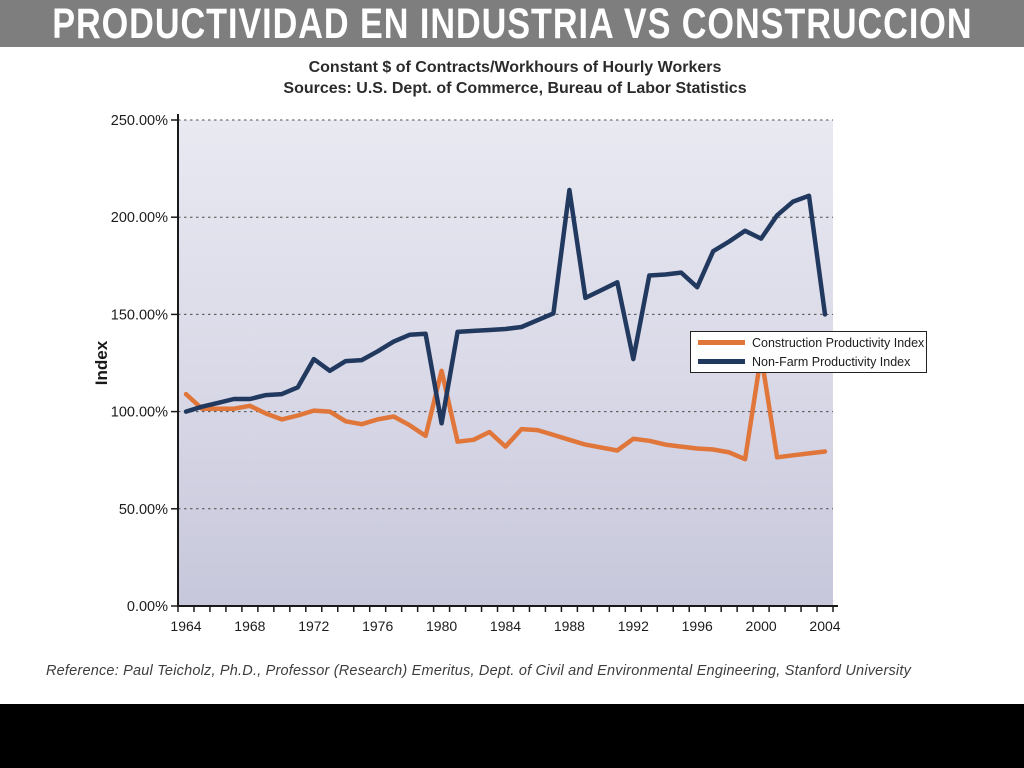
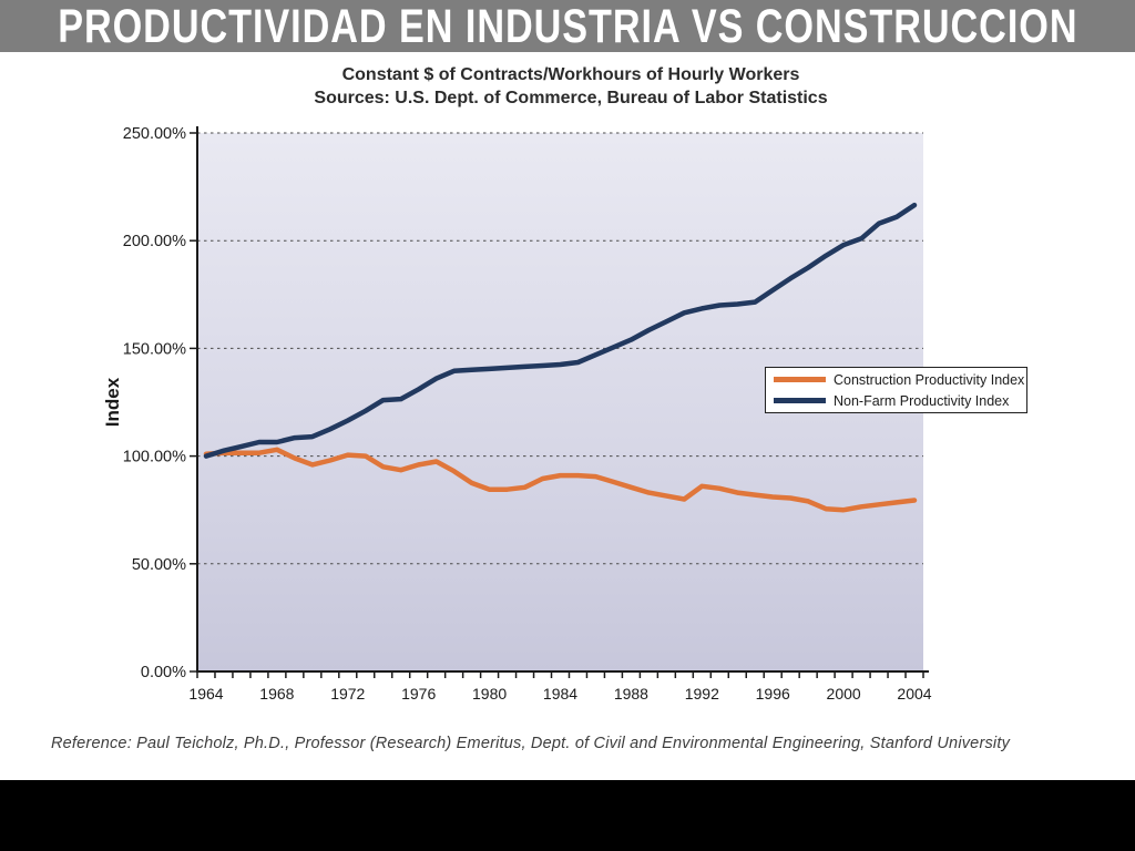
Construction Productivity Index/1964: 109% -> 101%
Non-Farm Productivity Index/1972: 127% -> 116%
Construction Productivity Index/1980: 121% -> 84%
Non-Farm Productivity Index/1980: 94% -> 140%
Construction Productivity Index/1984: 82% -> 91%
Non-Farm Productivity Index/1988: 214% -> 154%
Non-Farm Productivity Index/1992: 127% -> 168%
Non-Farm Productivity Index/1996: 164% -> 177%
Construction Productivity Index/2000: 129% -> 75%
Non-Farm Productivity Index/2000: 189% -> 198%
Non-Farm Productivity Index/2004: 150% -> 216%
